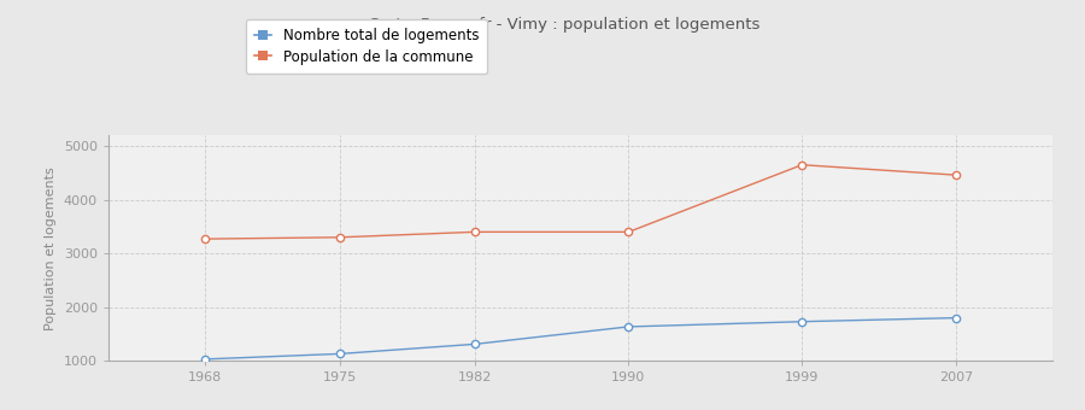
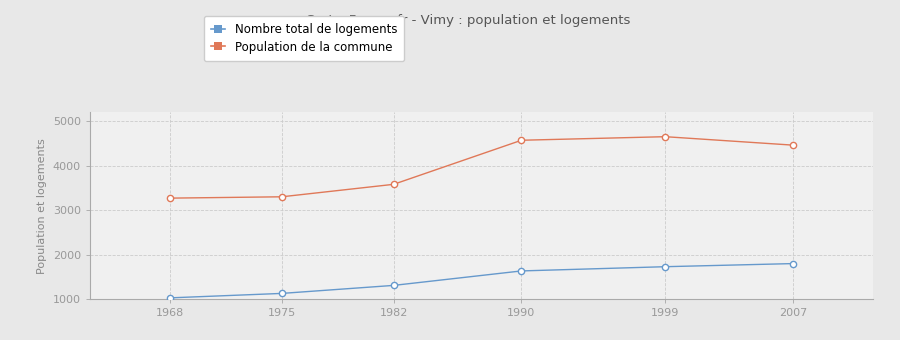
Population de la commune/1982: 3400 -> 3580
Population de la commune/1990: 3400 -> 4570
